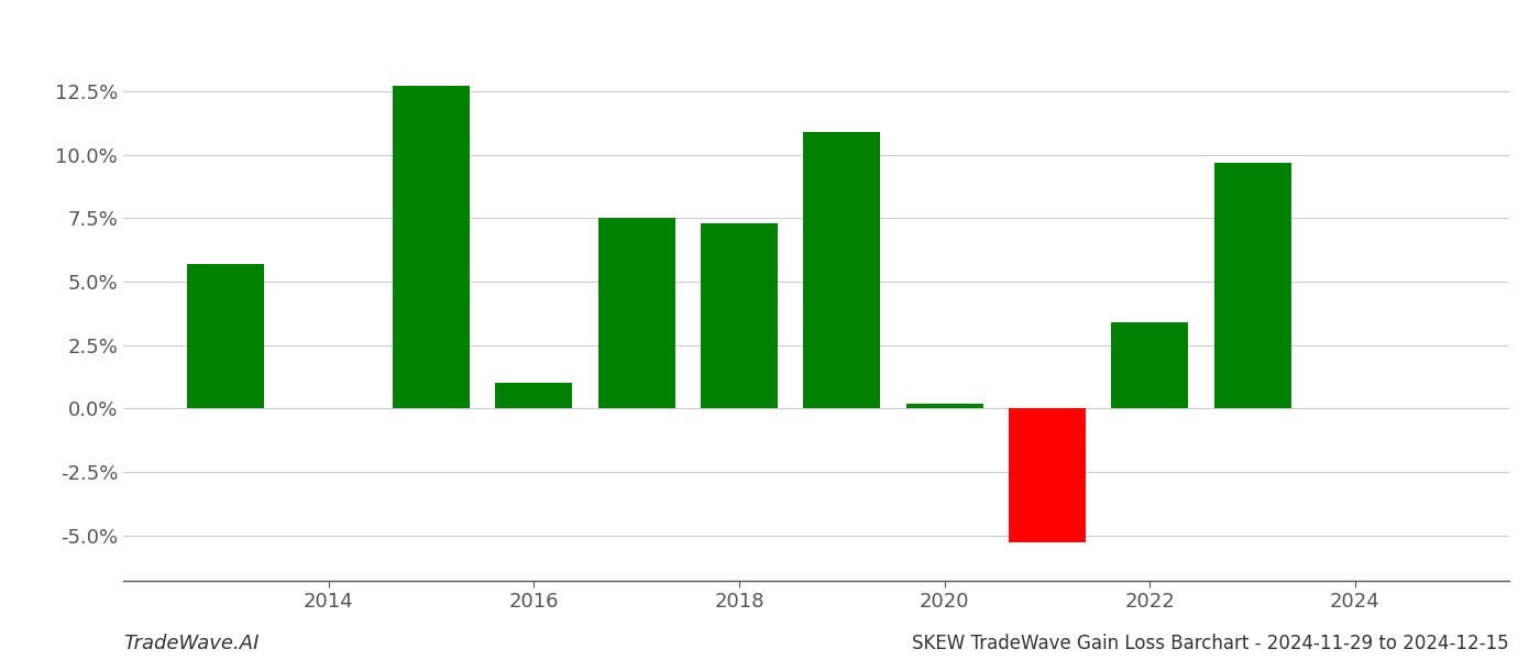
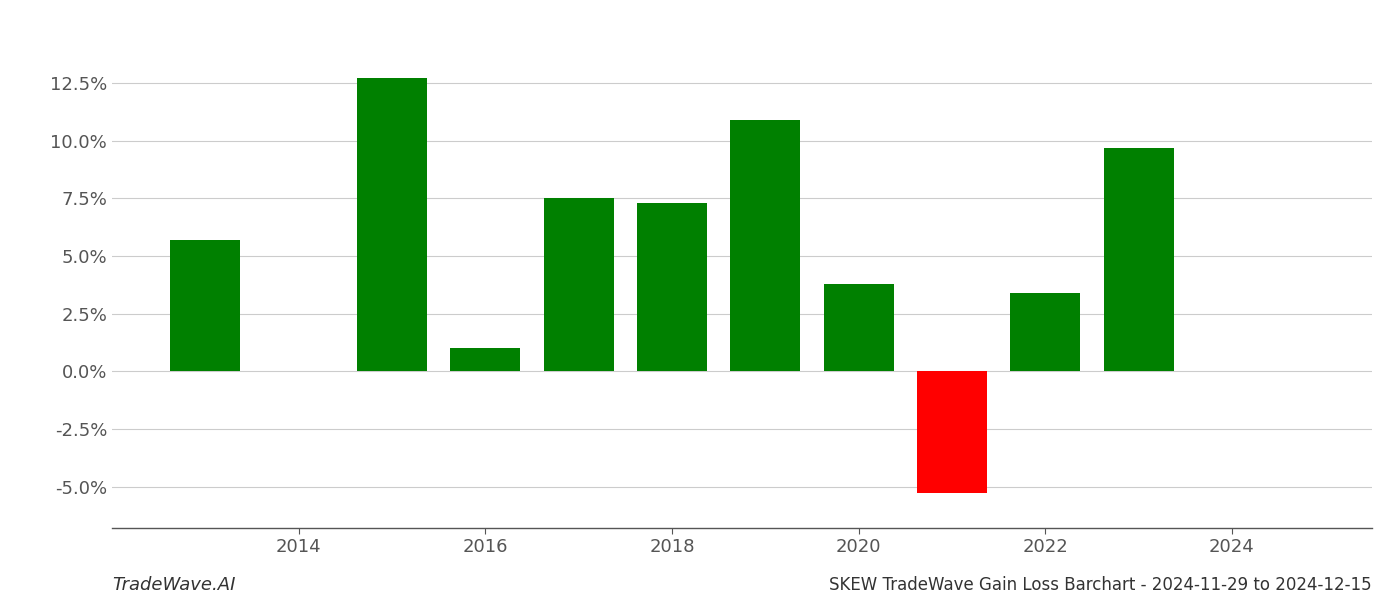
2020: 0.2% -> 3.8%
